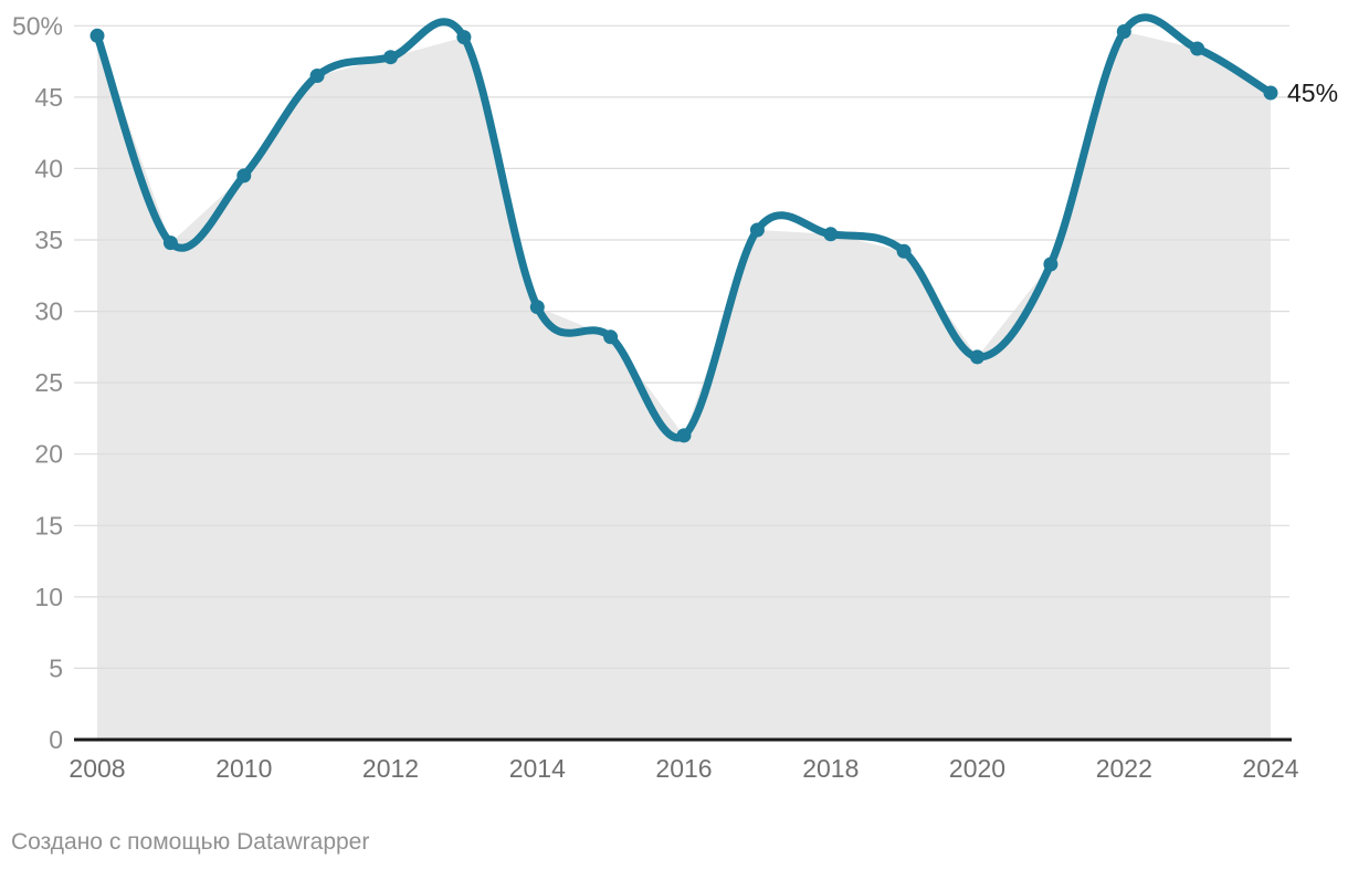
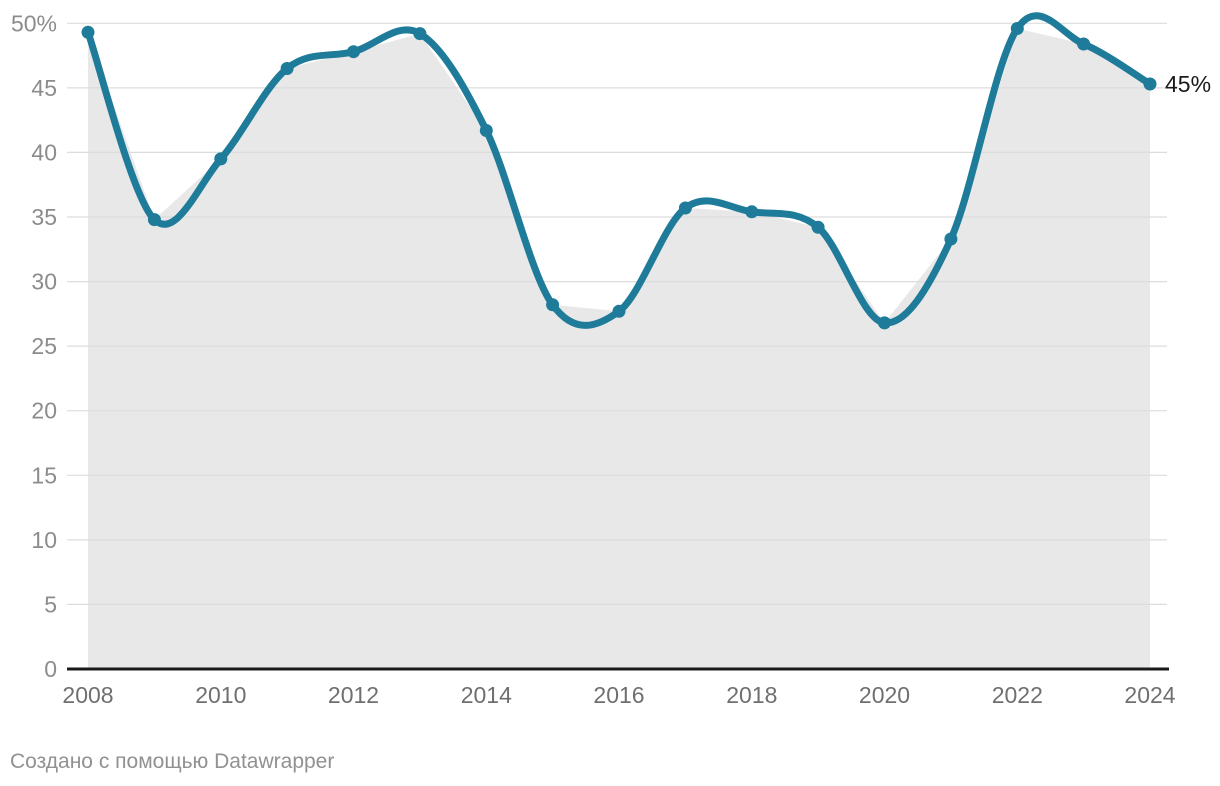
2014: 30.3% -> 41.7%
2016: 21.3% -> 27.7%
